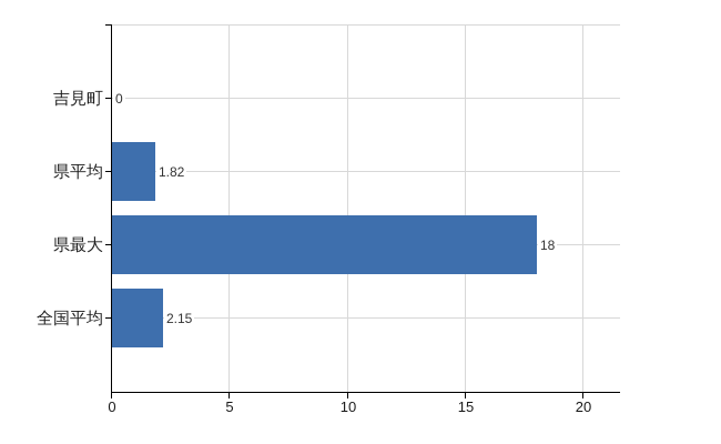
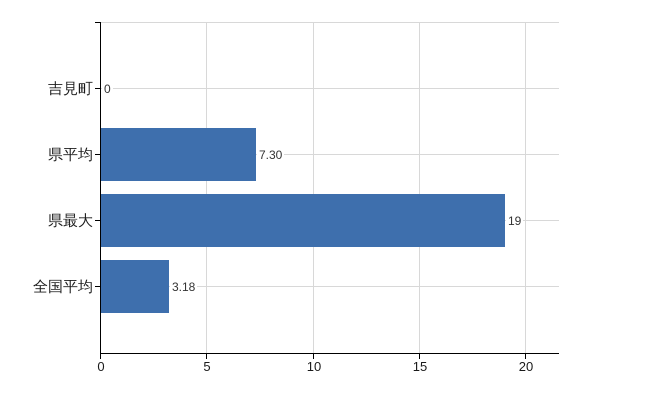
県平均: 1.82 -> 7.30
県最大: 18 -> 19
全国平均: 2.15 -> 3.18
